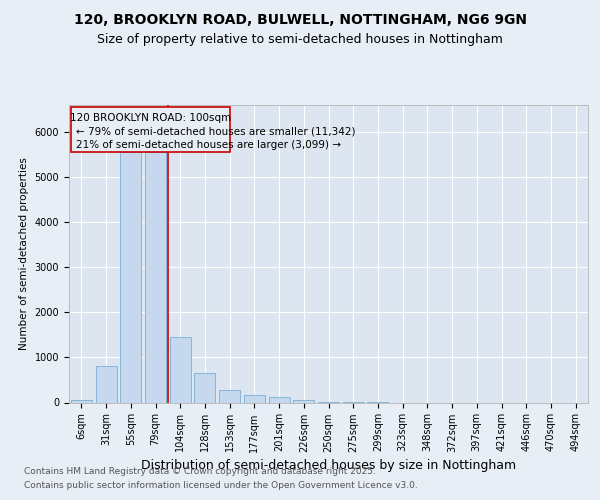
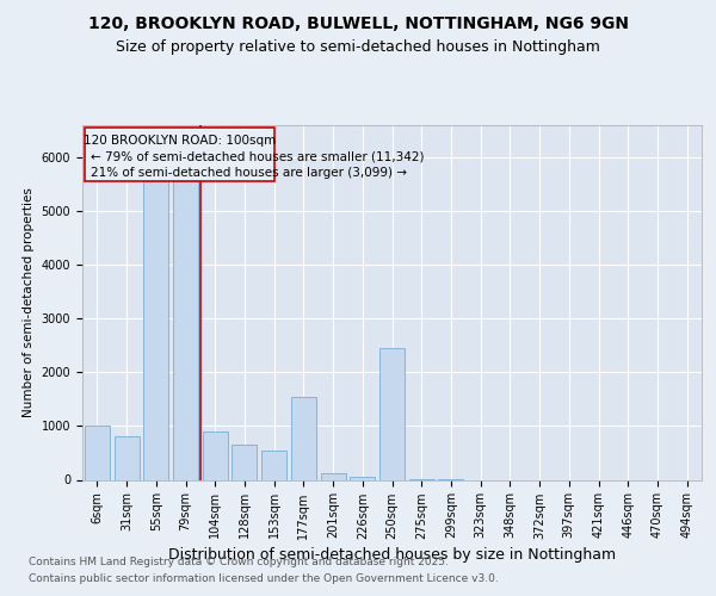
6sqm: 50 -> 1000
104sqm: 1450 -> 900
153sqm: 280 -> 550
177sqm: 170 -> 1550
250sqm: 20 -> 2450
